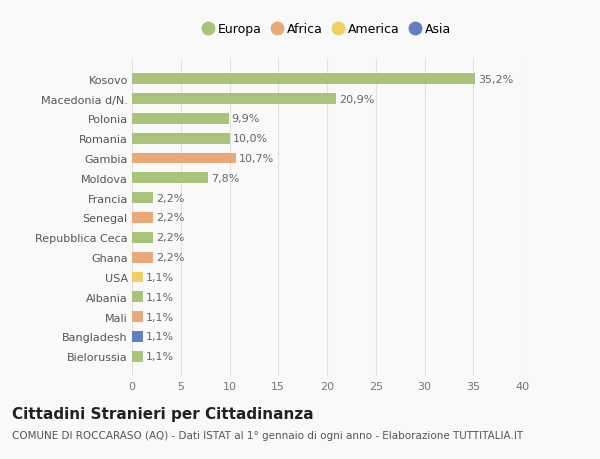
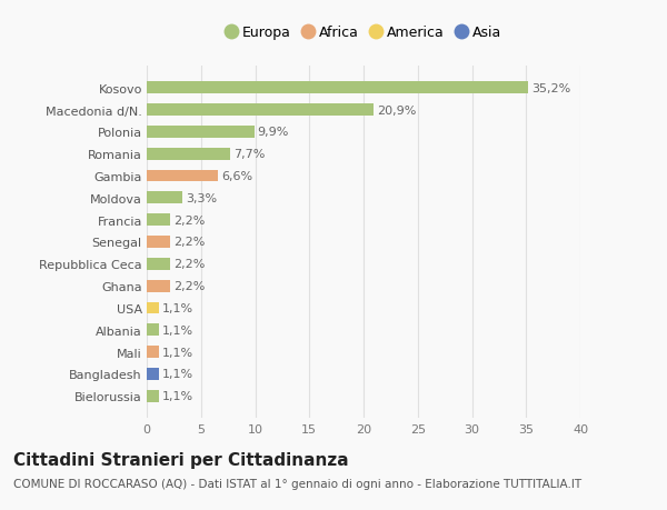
Romania: 10,0% -> 7,7%
Gambia: 10,7% -> 6,6%
Moldova: 7,8% -> 3,3%
